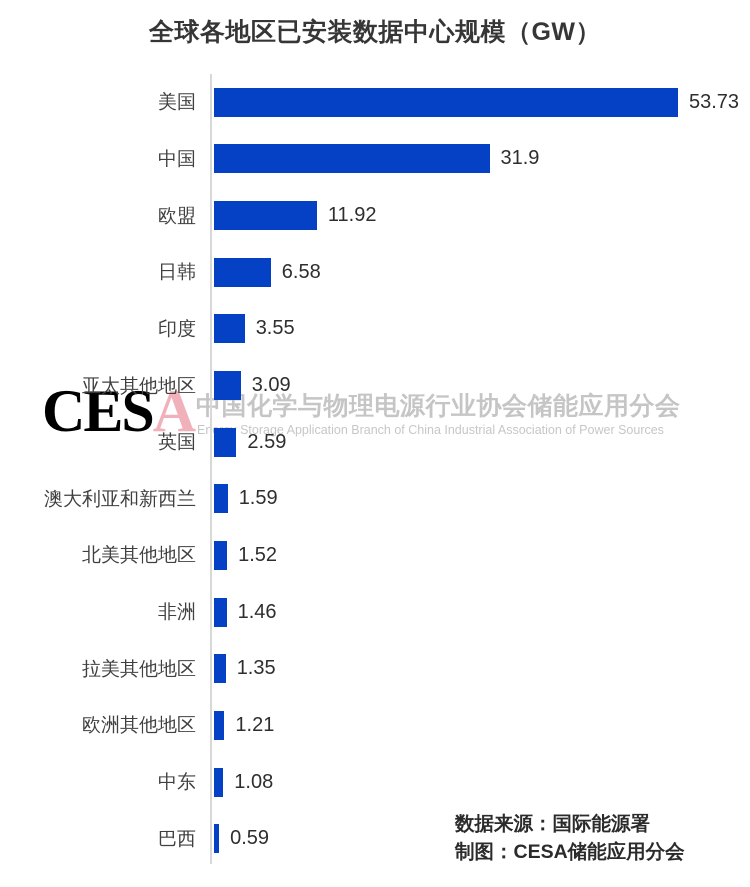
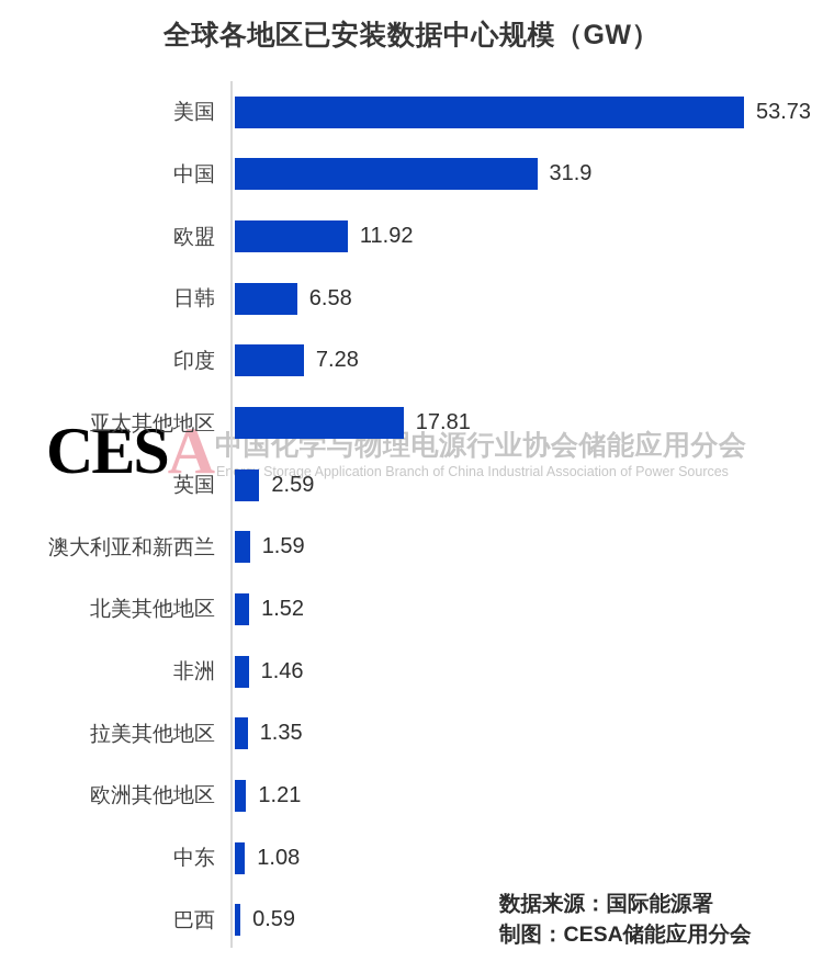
印度: 3.55 -> 7.28
亚太其他地区: 3.09 -> 17.81
